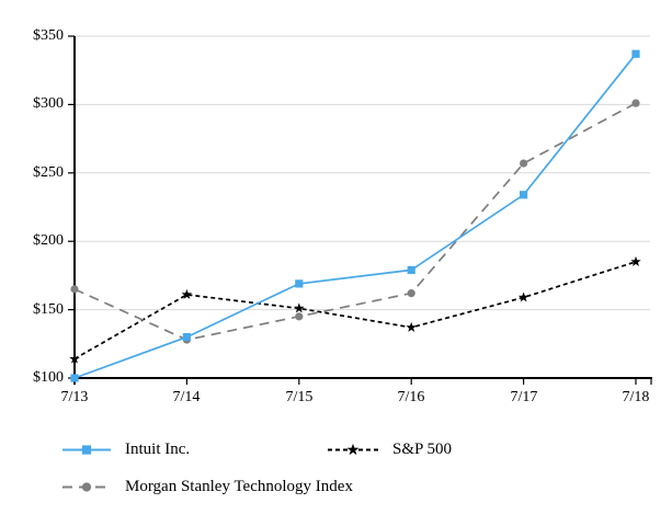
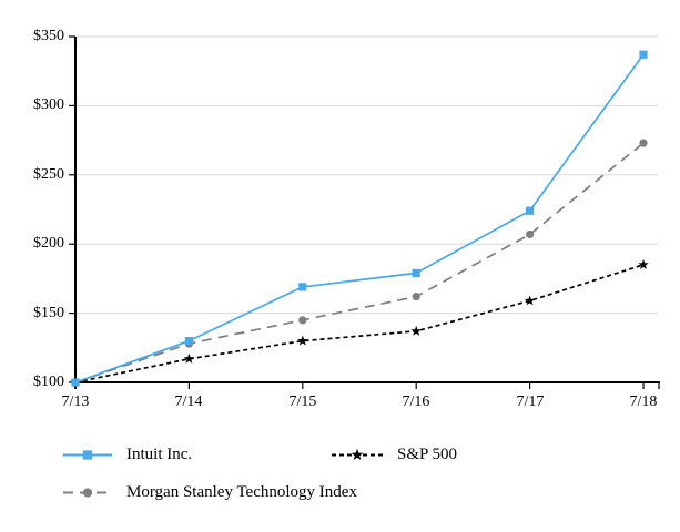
S&P 500/7/13: $114 -> $100
Morgan Stanley Technology Index/7/13: $165 -> $100
S&P 500/7/14: $161 -> $117
S&P 500/7/15: $151 -> $130
Intuit Inc./7/17: $234 -> $224
Morgan Stanley Technology Index/7/17: $257 -> $207
Morgan Stanley Technology Index/7/18: $301 -> $273
